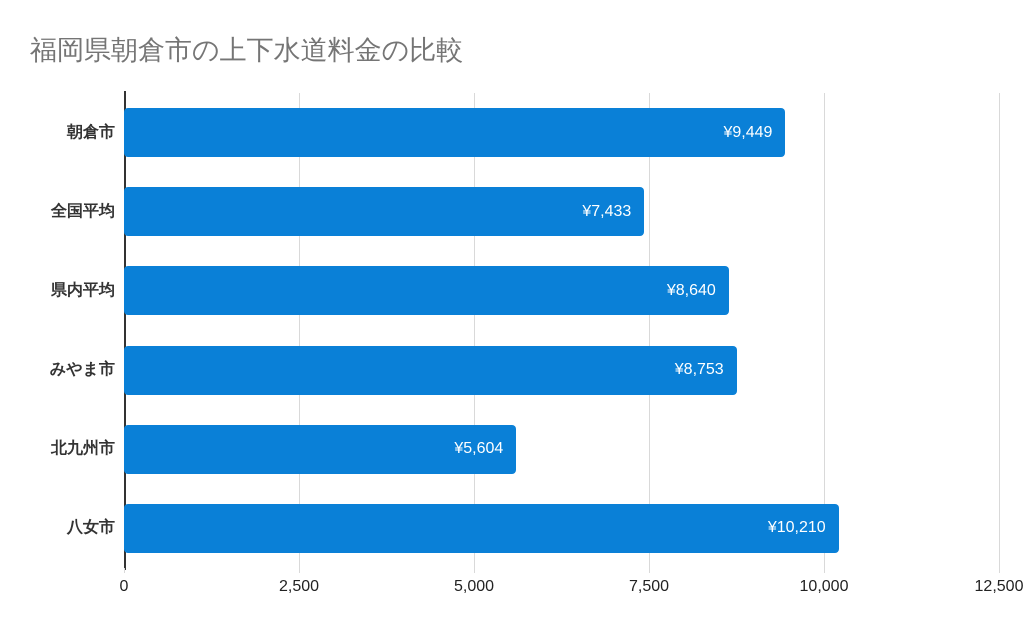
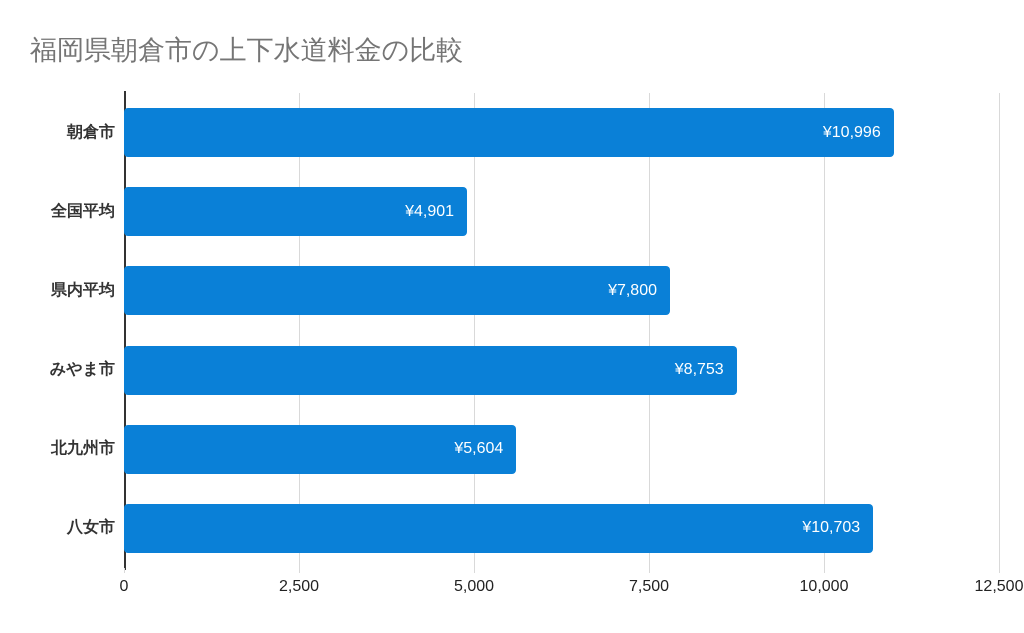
朝倉市: ¥9,449 -> ¥10,996
全国平均: ¥7,433 -> ¥4,901
県内平均: ¥8,640 -> ¥7,800
八女市: ¥10,210 -> ¥10,703
